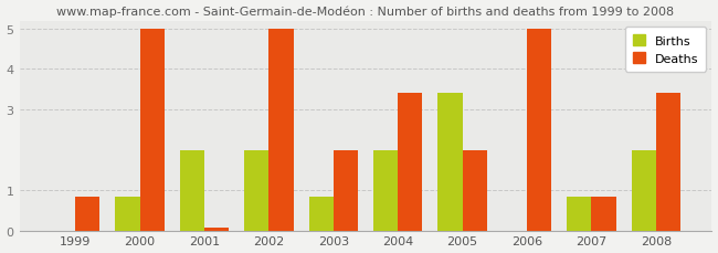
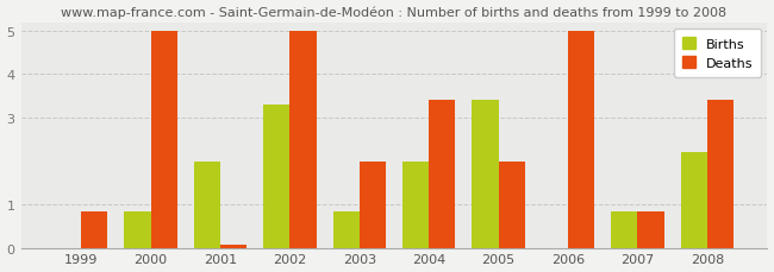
Births/2002: 2.00 -> 3.30
Births/2008: 2.00 -> 2.20
